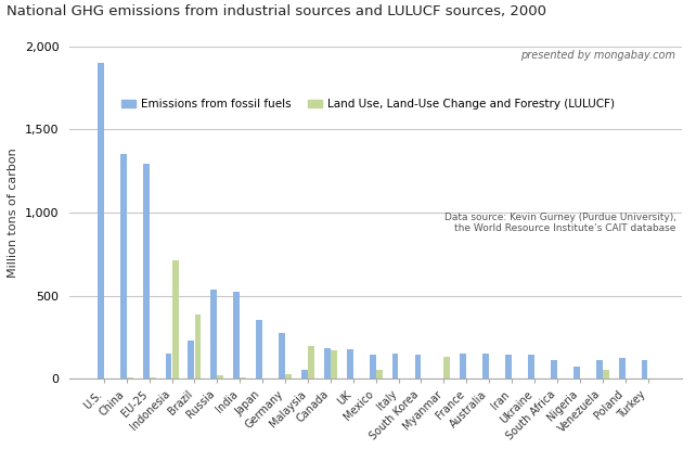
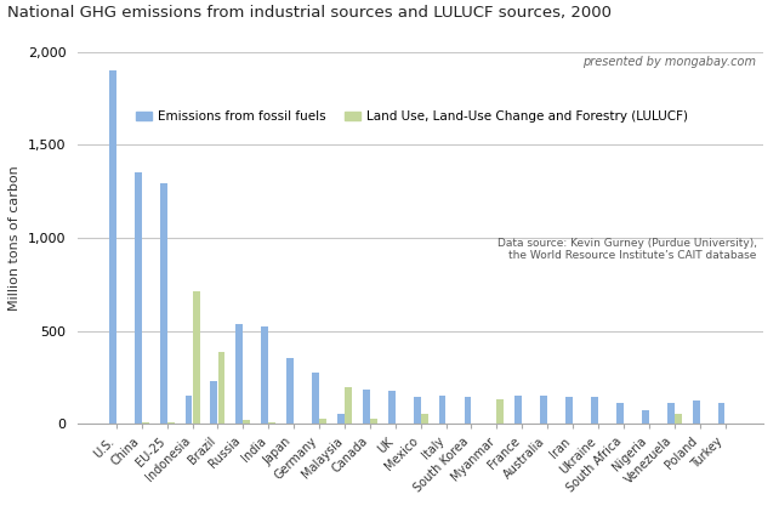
Land Use, Land-Use Change and Forestry (LULUCF)/Canada: 170 -> 30
